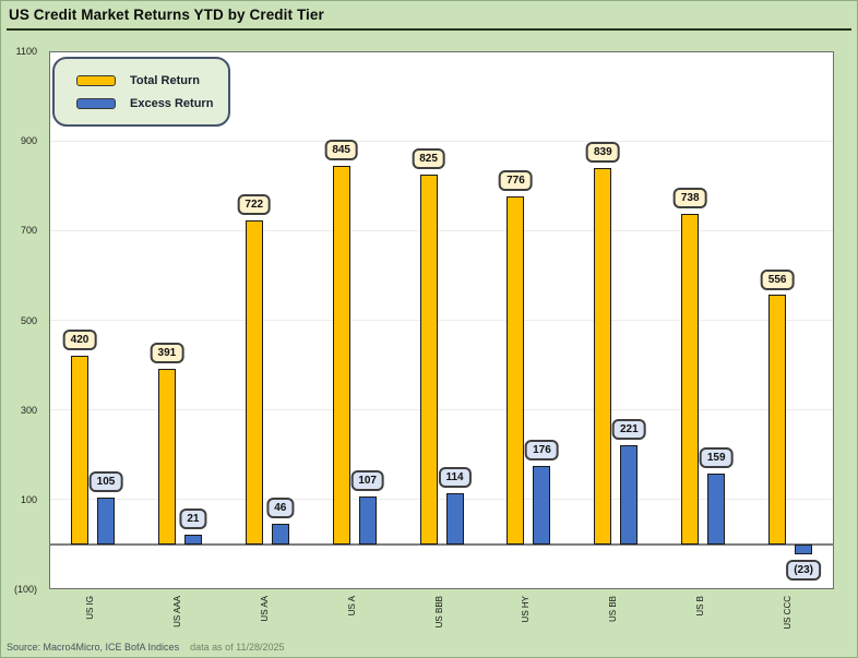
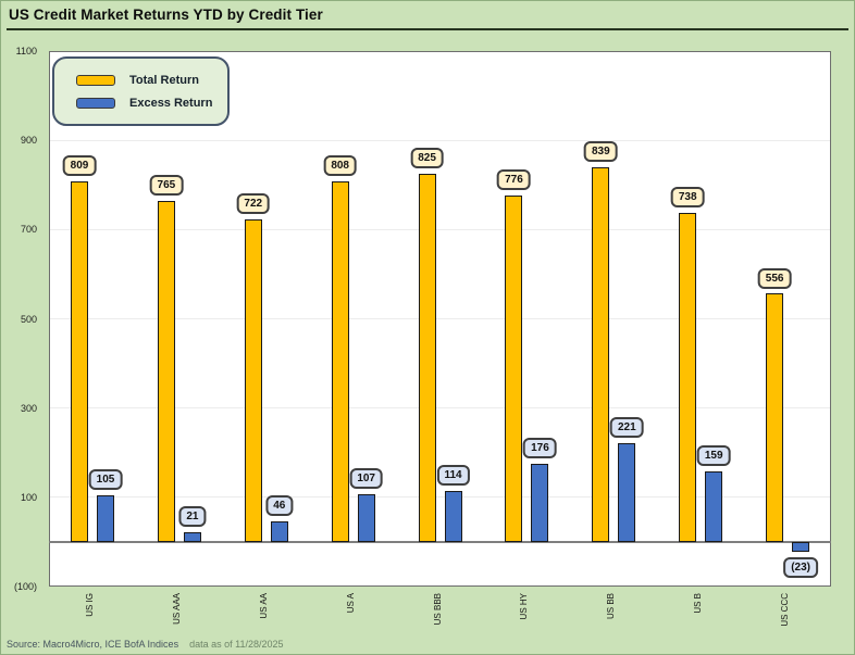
Total Return/US IG: 420 -> 809
Total Return/US AAA: 391 -> 765
Total Return/US A: 845 -> 808
